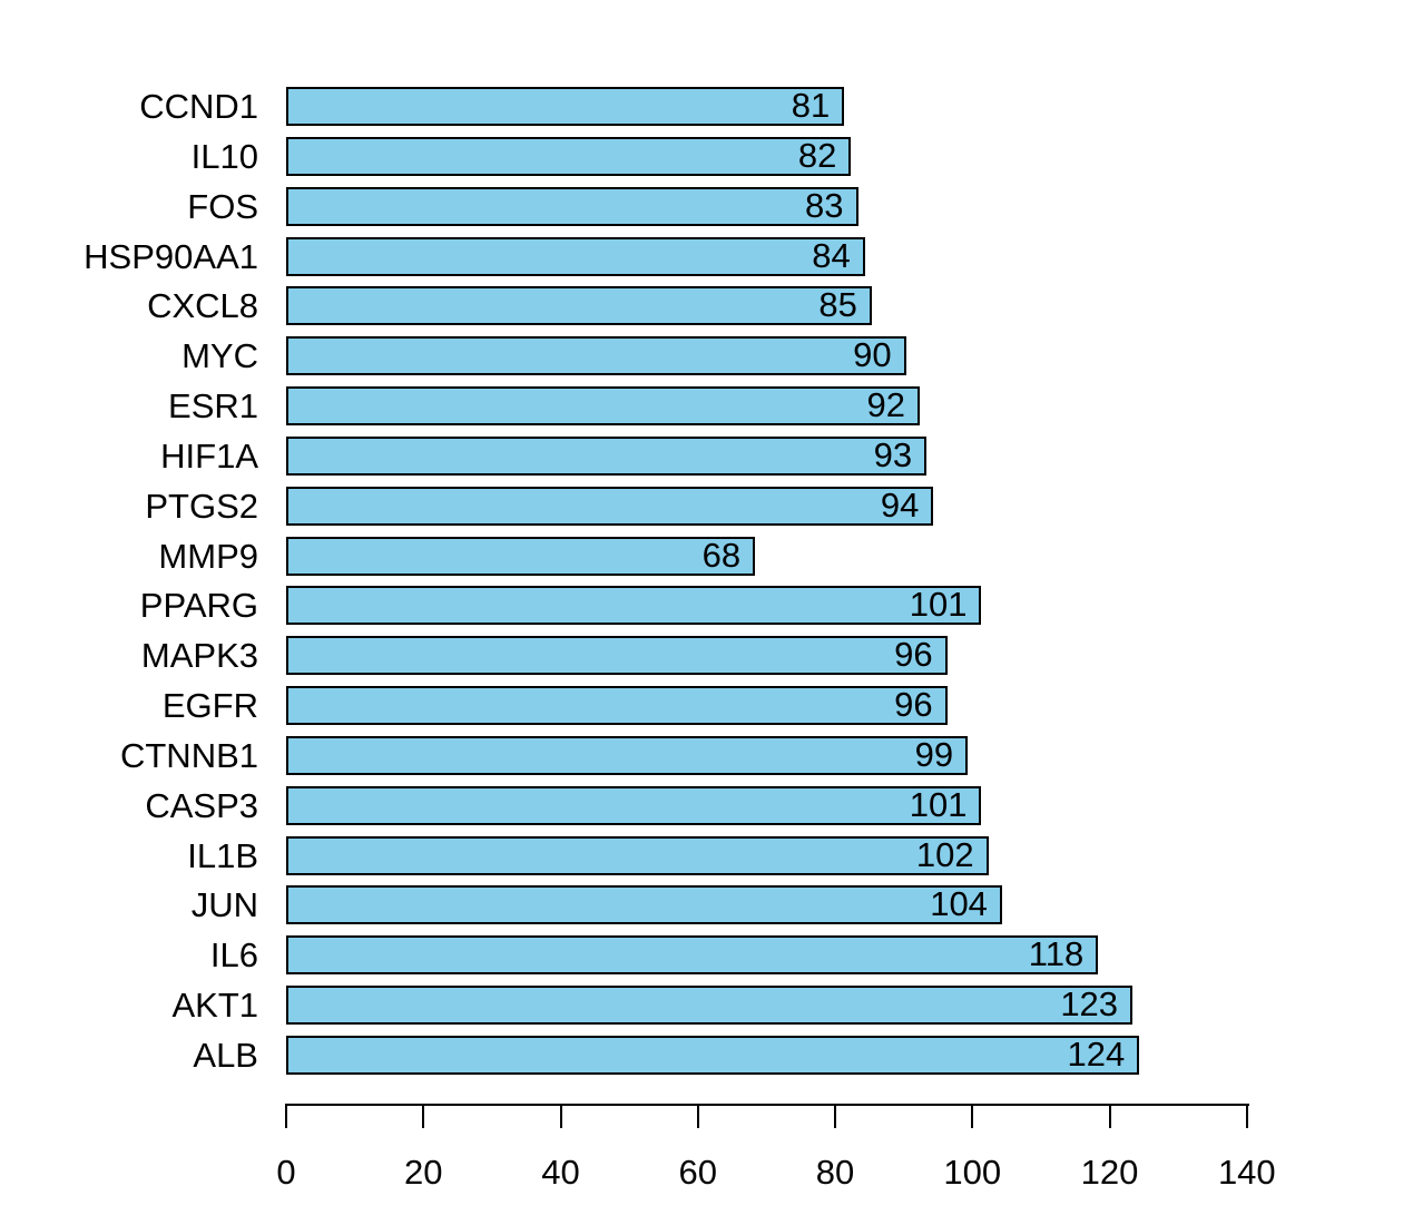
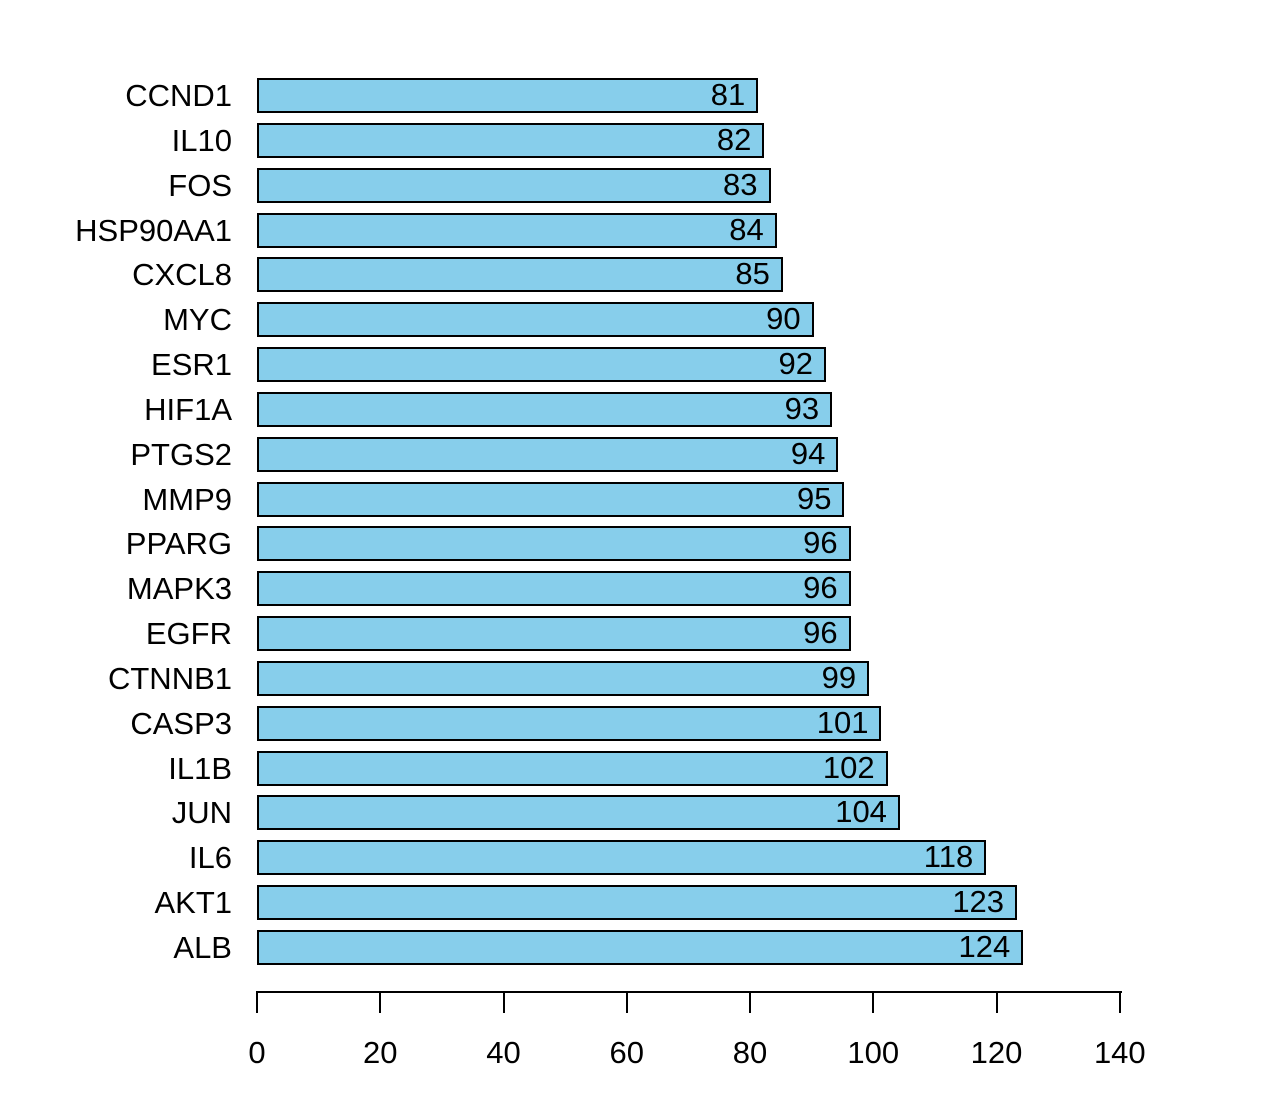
MMP9: 68 -> 95
PPARG: 101 -> 96
